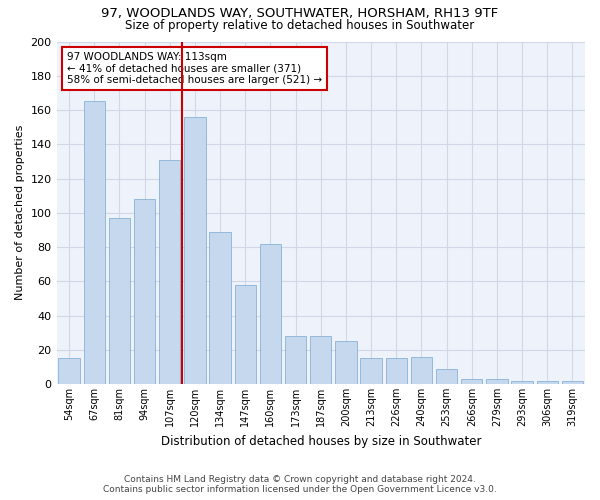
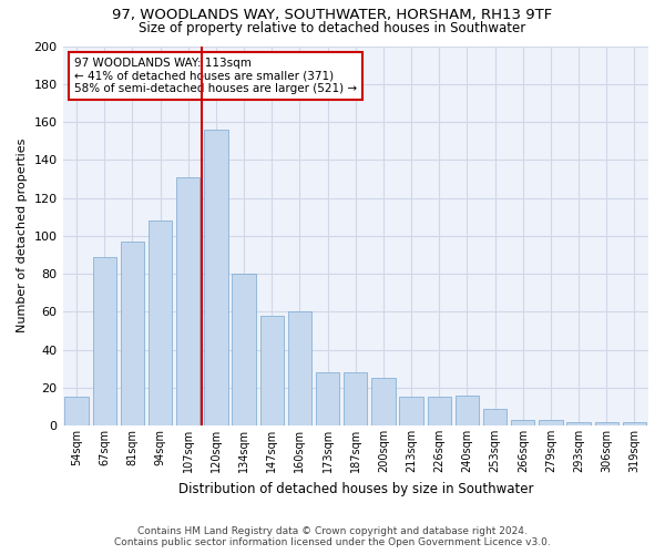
67sqm: 165 -> 89
134sqm: 89 -> 80
160sqm: 82 -> 60
